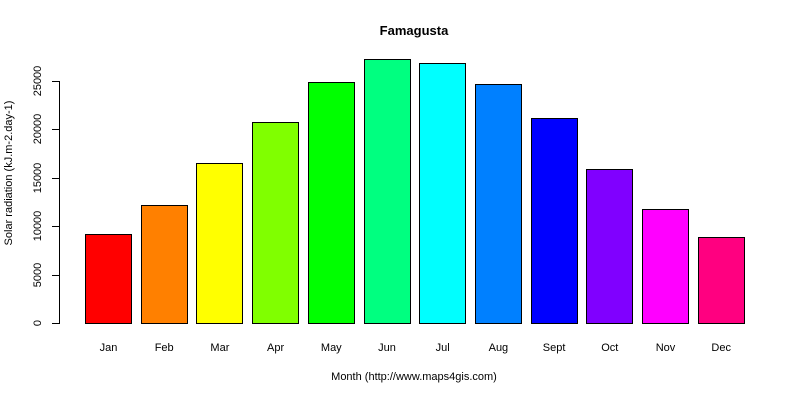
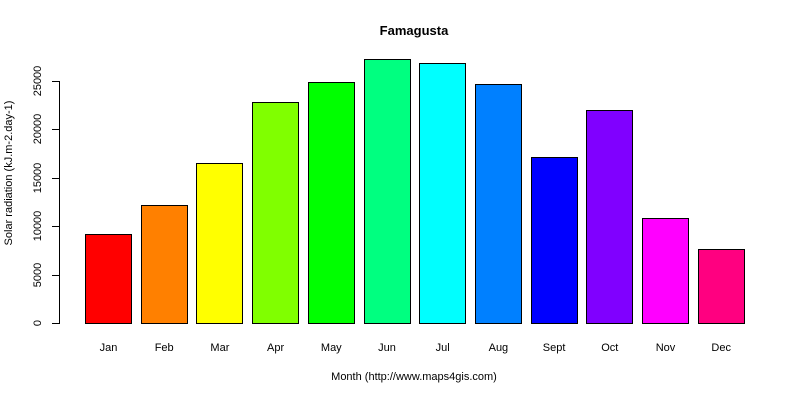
Apr: 20800 -> 22800
Sept: 21200 -> 17100
Oct: 15900 -> 22000
Nov: 11800 -> 10800
Dec: 8900 -> 7600
